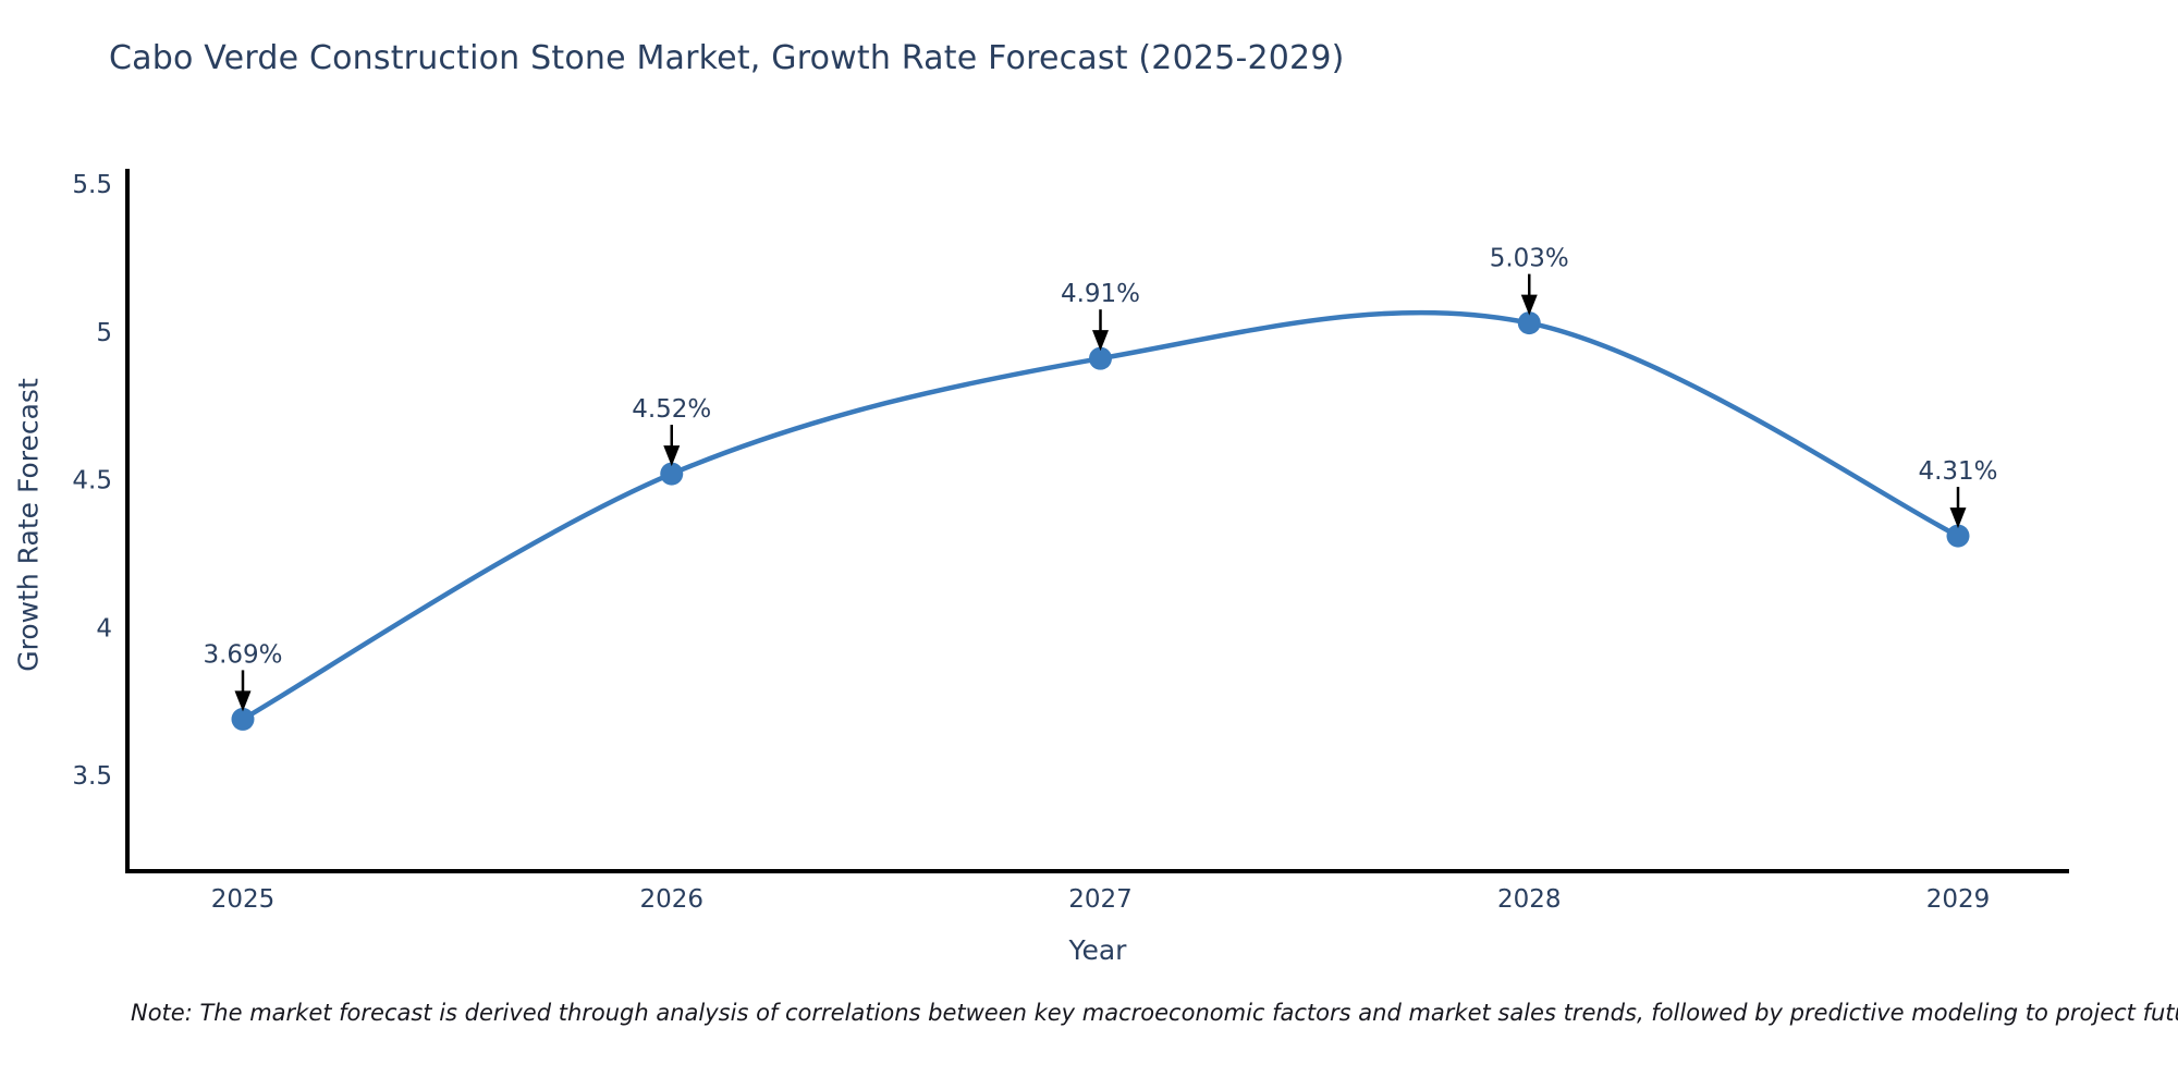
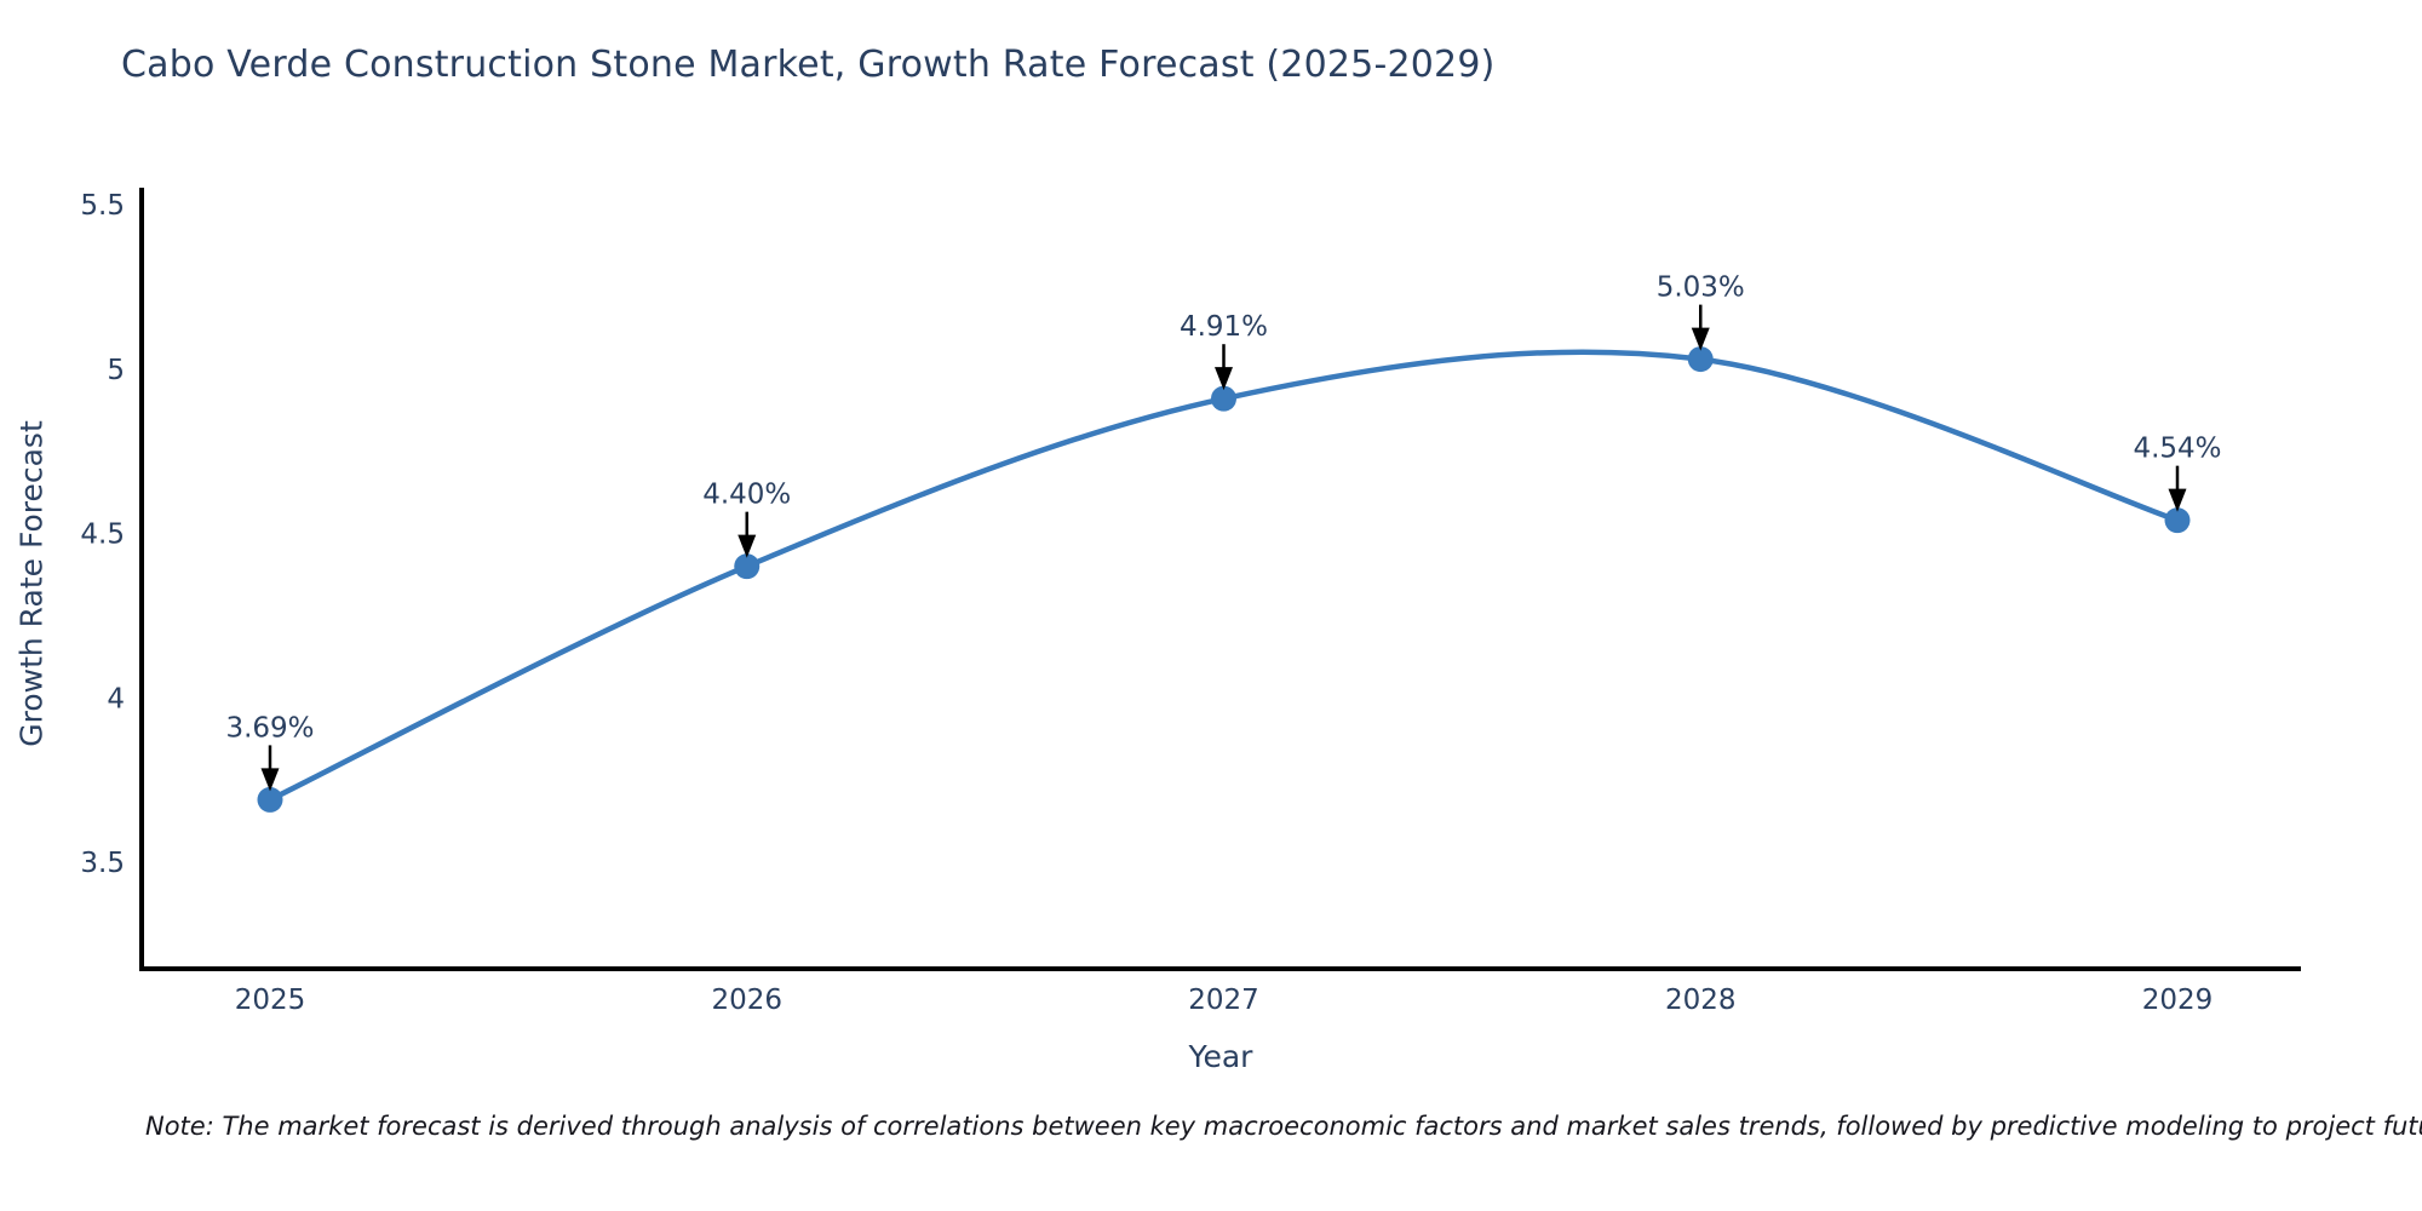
2026: 4.52% -> 4.40%
2029: 4.31% -> 4.54%
